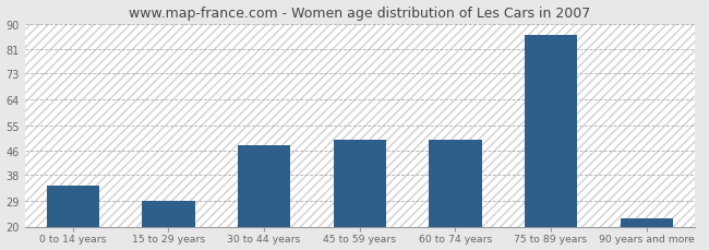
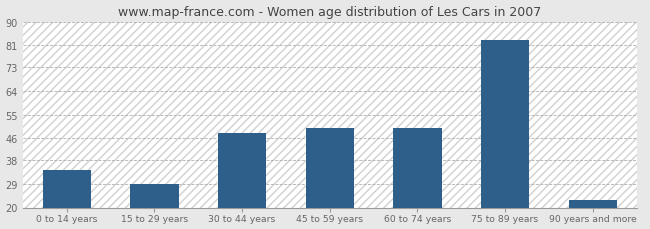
75 to 89 years: 86 -> 83
